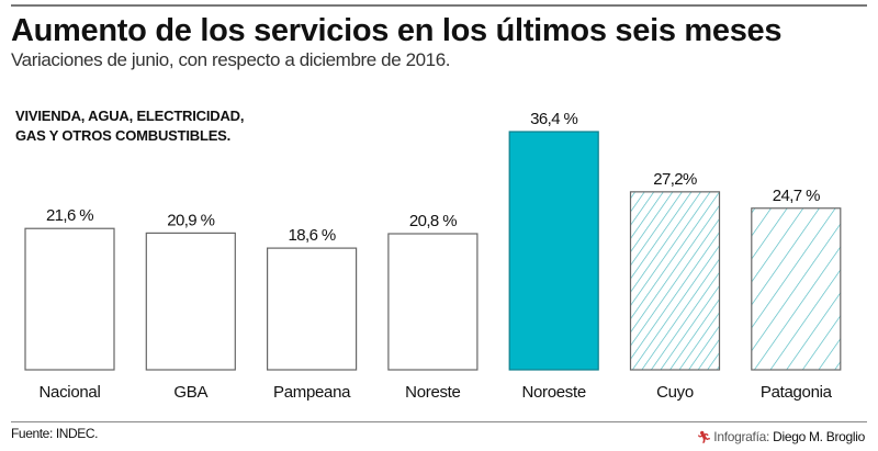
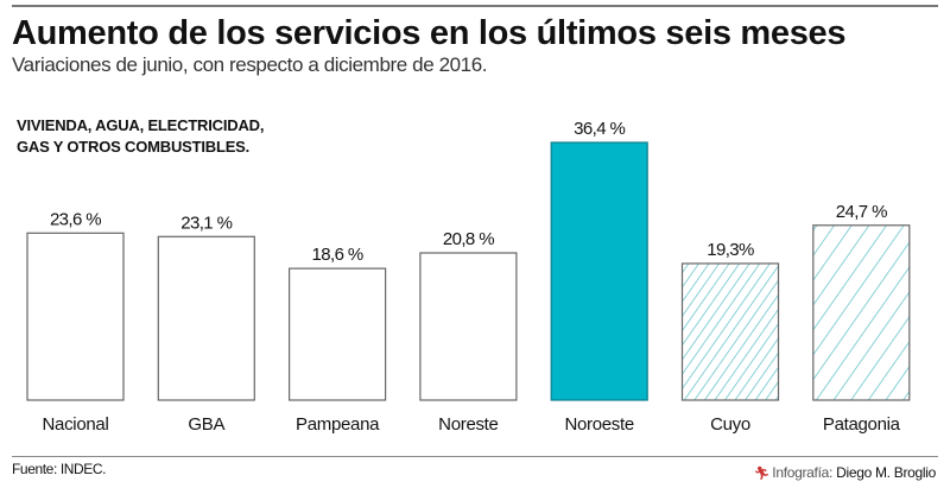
Nacional: 21,6 -> 23,6
GBA: 20,9 -> 23,1
Cuyo: 27,2% -> 19,3%
